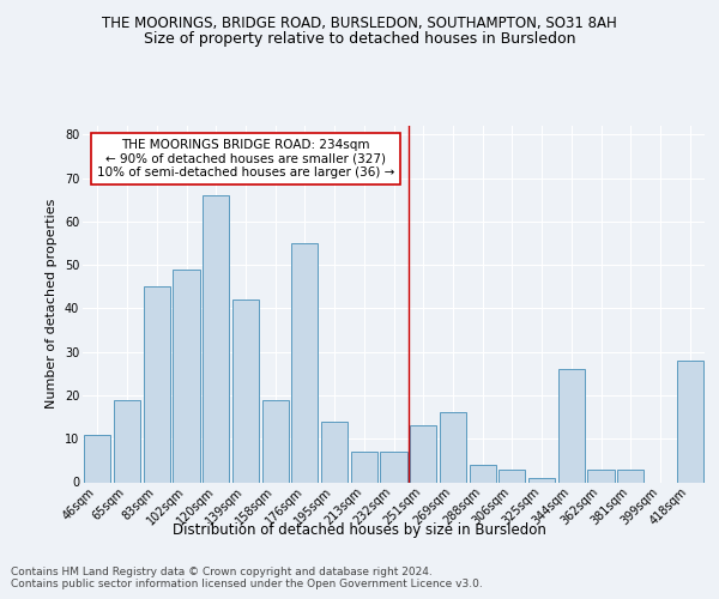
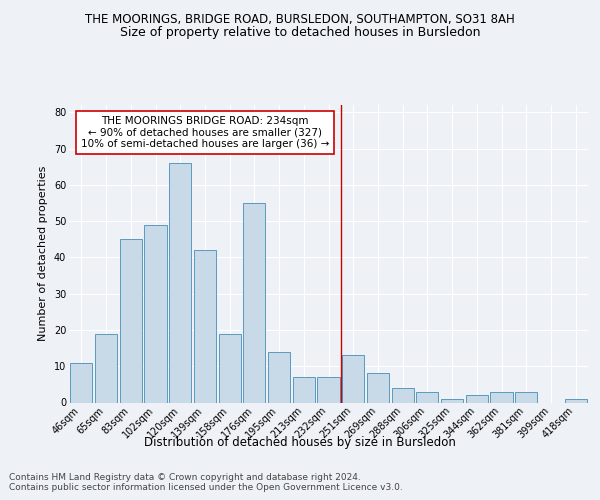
269sqm: 16 -> 8
344sqm: 26 -> 2
418sqm: 28 -> 1
